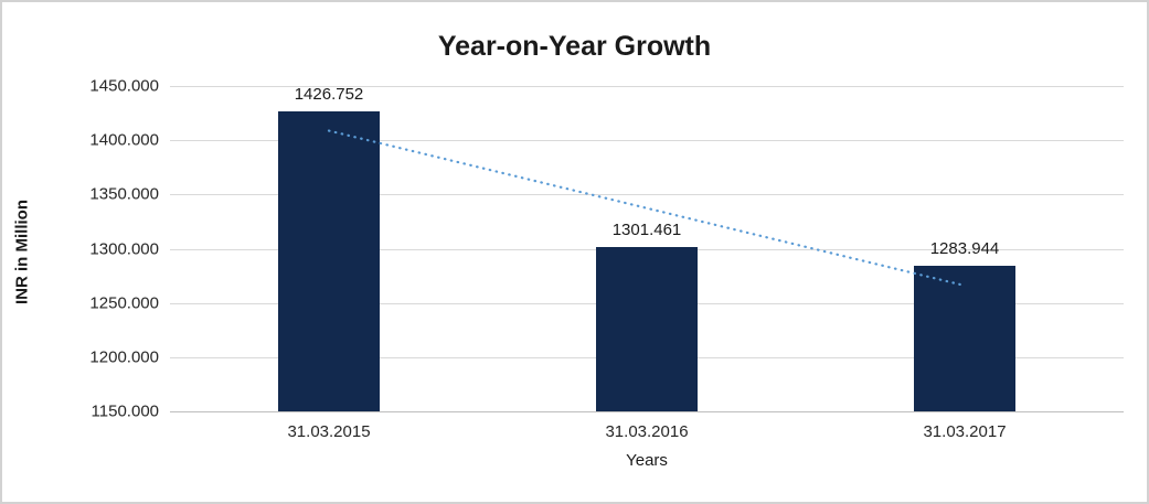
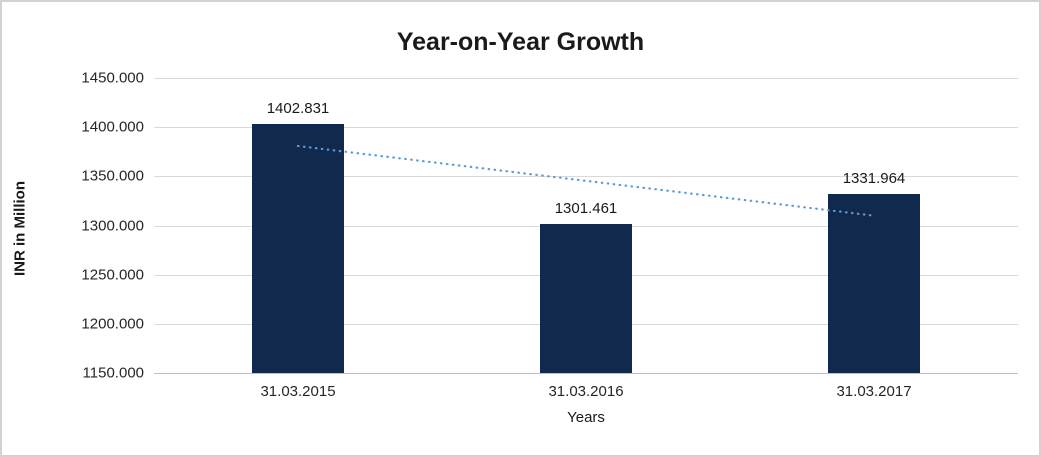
31.03.2015: 1426.752 -> 1402.831
31.03.2017: 1283.944 -> 1331.964
